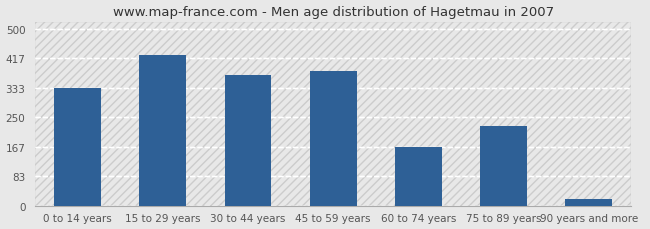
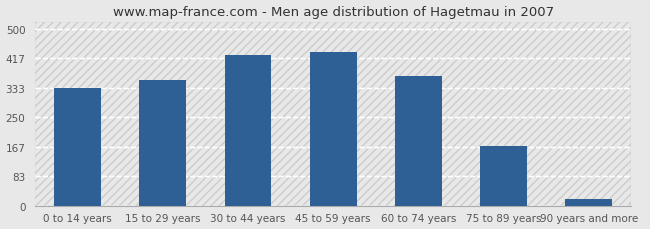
15 to 29 years: 425 -> 355
30 to 44 years: 370 -> 425
45 to 59 years: 380 -> 435
60 to 74 years: 165 -> 365
75 to 89 years: 225 -> 170
